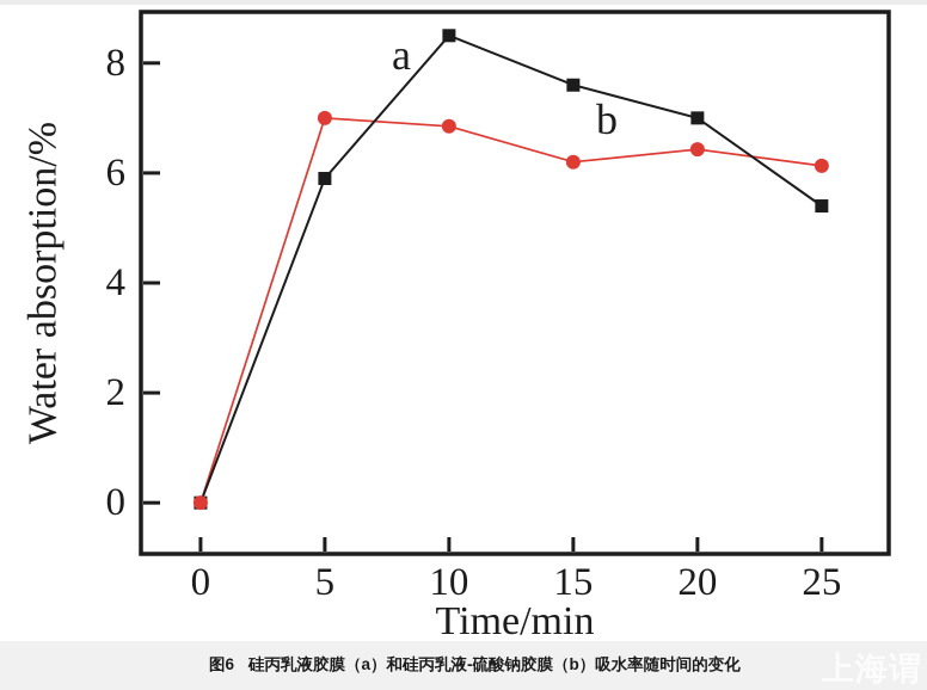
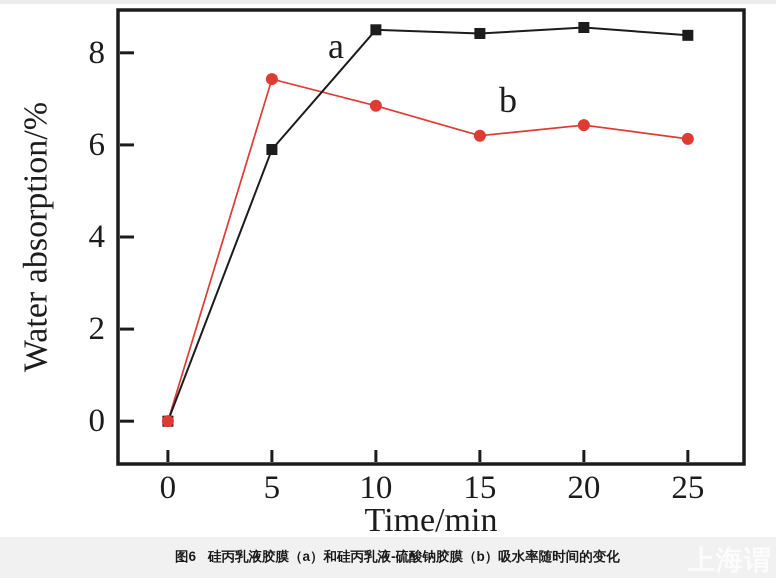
b/5: 7.0 -> 7.4
a/15: 7.6 -> 8.4
a/20: 7.0 -> 8.6
a/25: 5.4 -> 8.4
